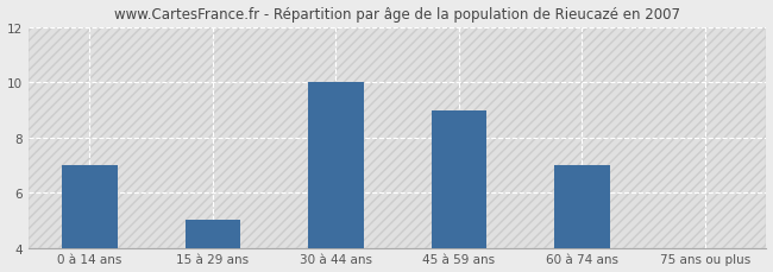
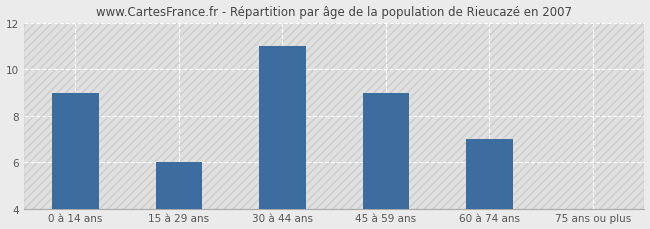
0 à 14 ans: 7 -> 9
15 à 29 ans: 5 -> 6
30 à 44 ans: 10 -> 11
